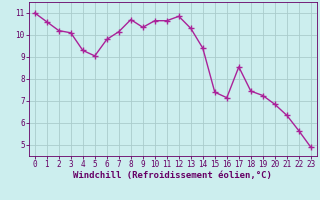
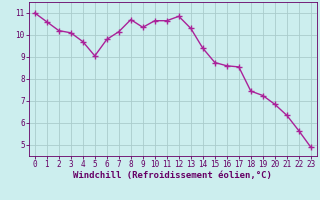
4: 9.30 -> 9.70
15: 7.40 -> 8.75
16: 7.15 -> 8.60
